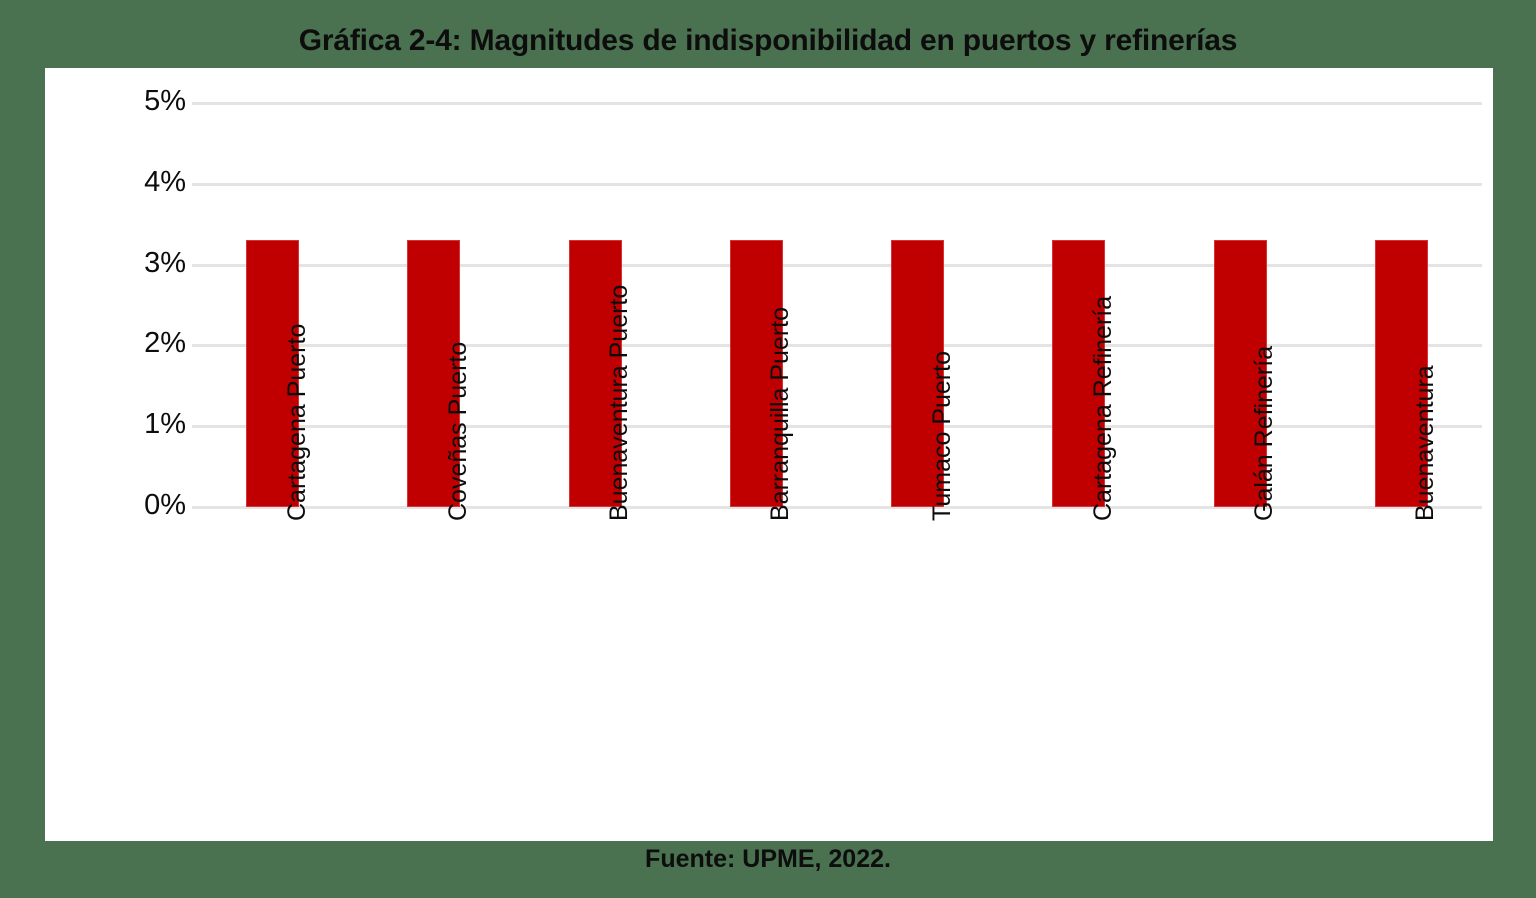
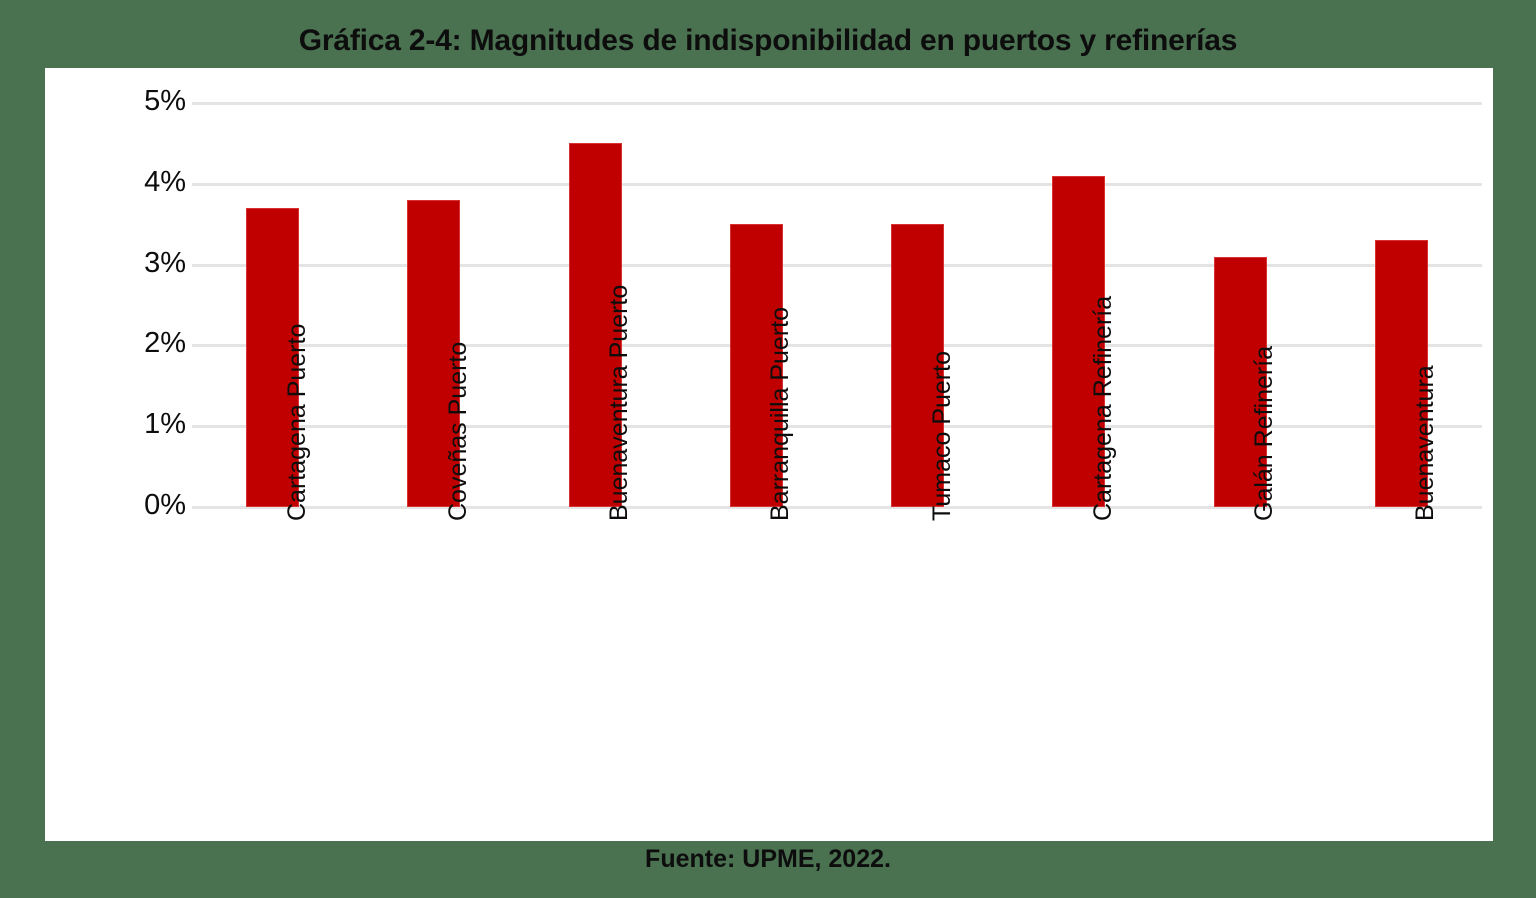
Cartagena Puerto: 3.3% -> 3.7%
Coveñas Puerto: 3.3% -> 3.8%
Buenaventura Puerto: 3.3% -> 4.5%
Barranquilla Puerto: 3.3% -> 3.5%
Tumaco Puerto: 3.3% -> 3.5%
Cartagena Refinería: 3.3% -> 4.1%
Galán Refinería: 3.3% -> 3.1%
